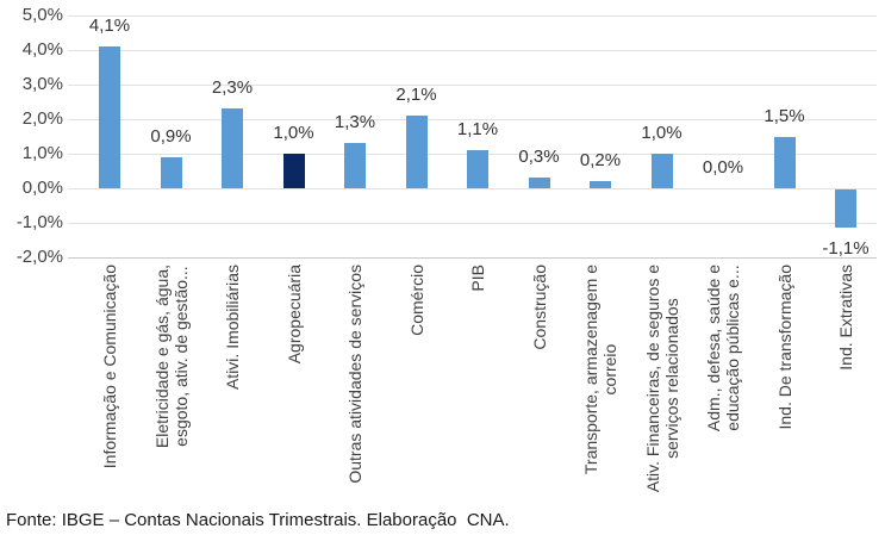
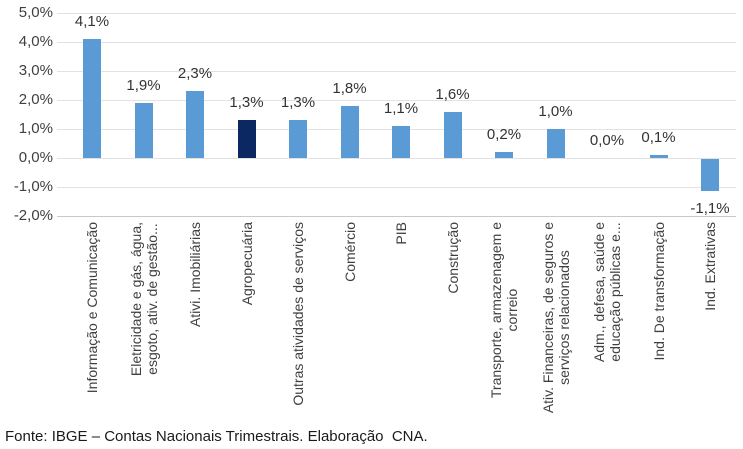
Eletricidade e gás, água, esgoto, ativ. de gestão...: 0,9% -> 1,9%
Agropecuária: 1,0% -> 1,3%
Comércio: 2,1% -> 1,8%
Construção: 0,3% -> 1,6%
Ind. De transformação: 1,5% -> 0,1%
